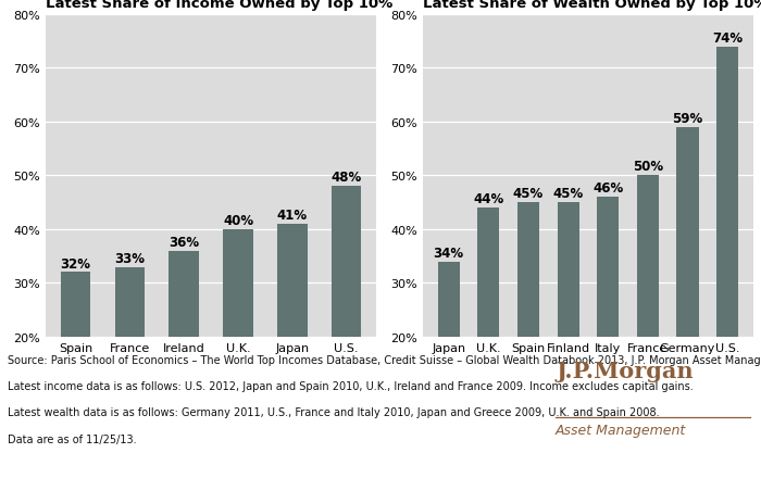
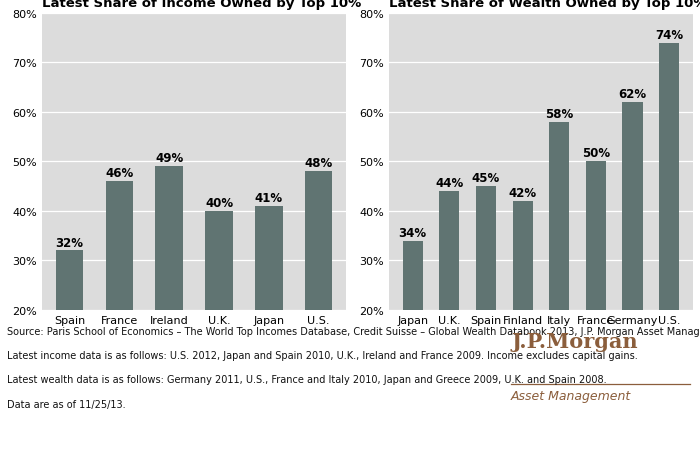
France: 33% -> 46%
Ireland: 36% -> 49%
Finland: 45% -> 42%
Italy: 46% -> 58%
Germany: 59% -> 62%
